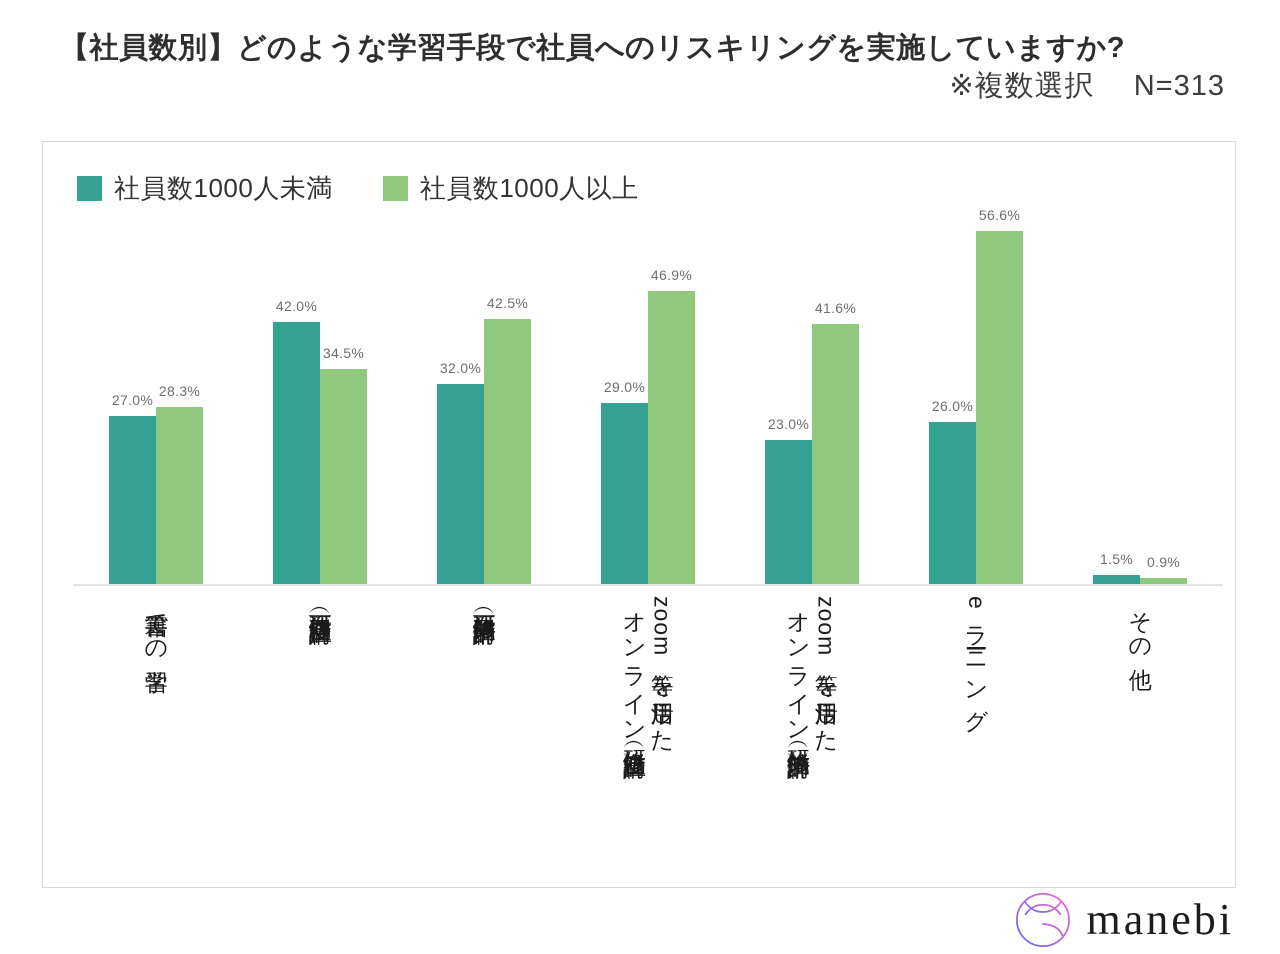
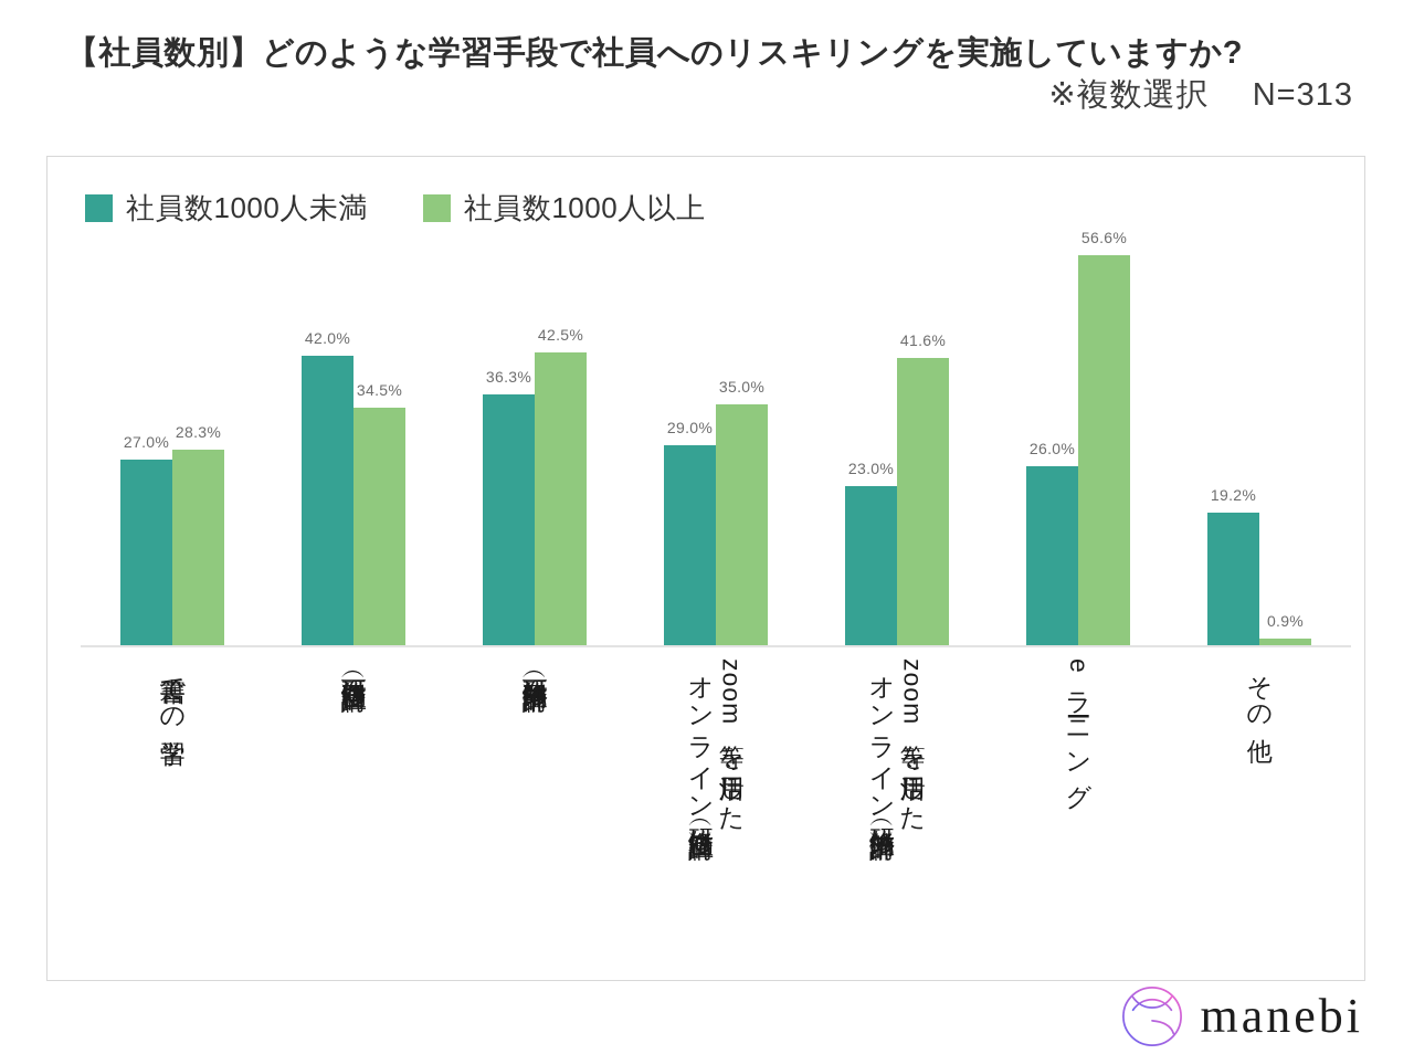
社員数1000人未満/対面研修（外部講師）: 32.0% -> 36.3%
社員数1000人以上/zoom等を活用した オンライン研修（自社講師）: 46.9% -> 35.0%
社員数1000人未満/その他: 1.5% -> 19.2%
